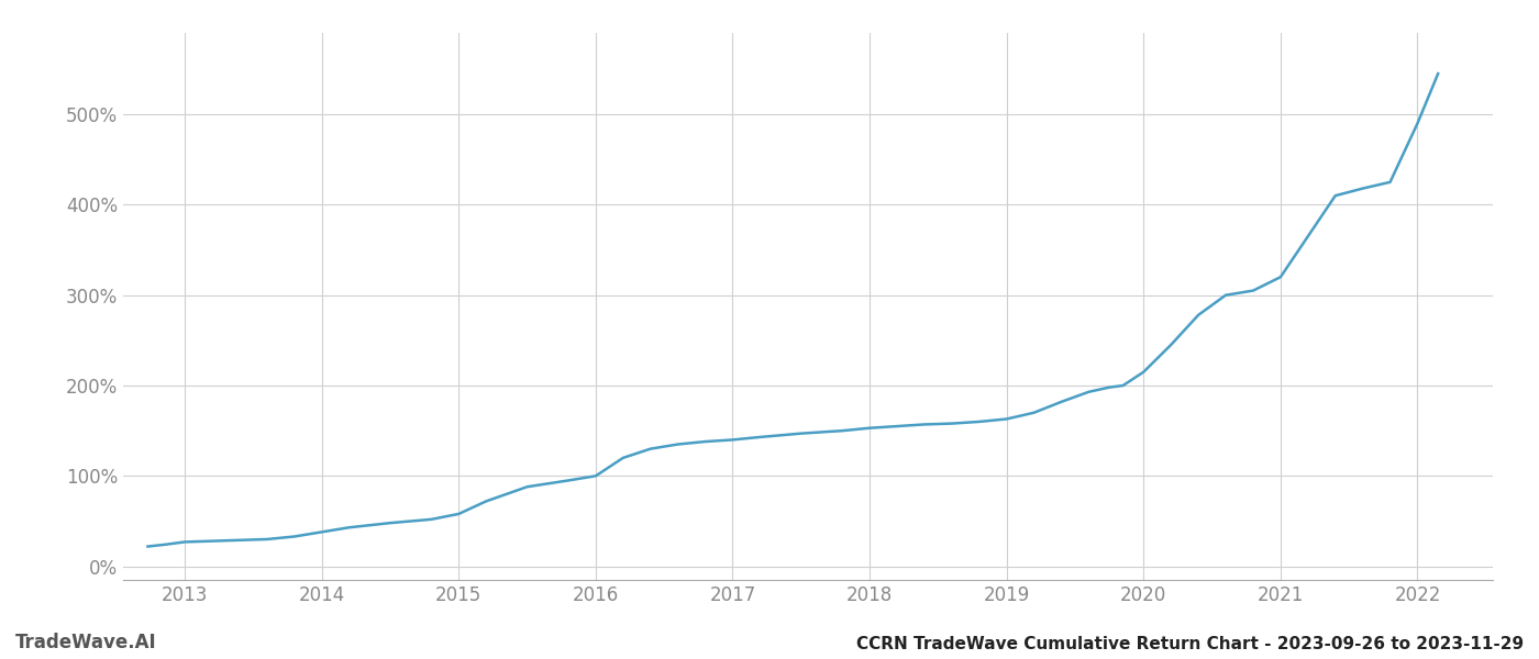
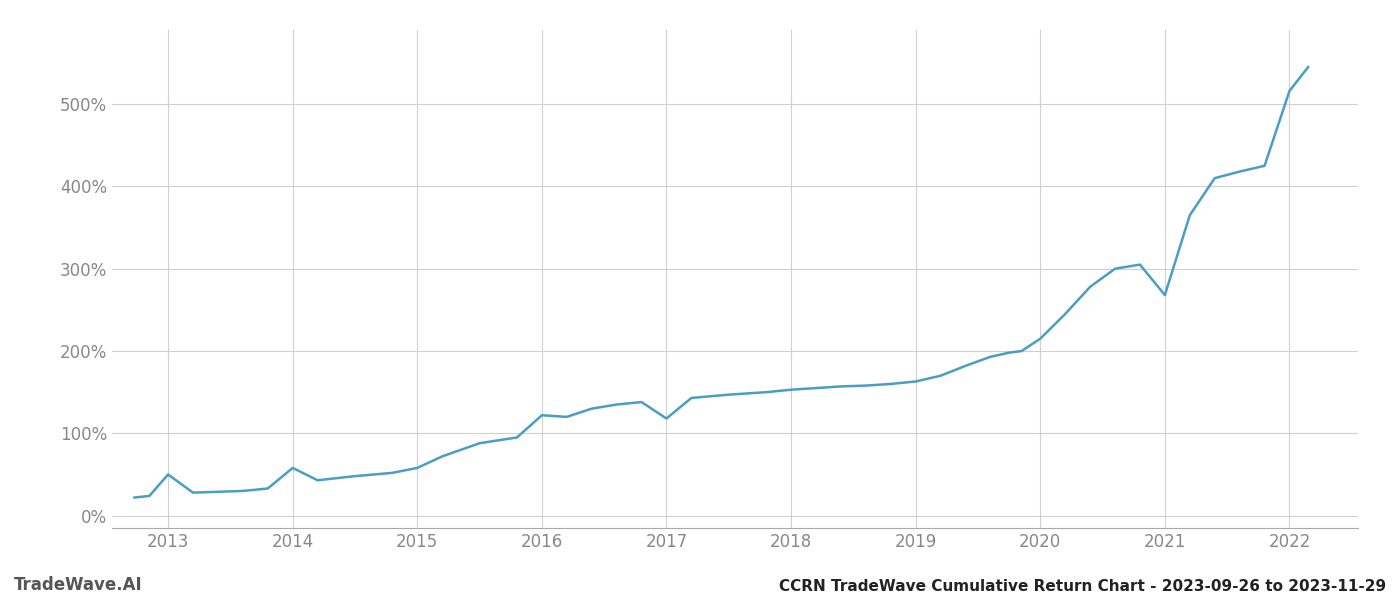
2013: 27% -> 50%
2014: 38% -> 58%
2016: 100% -> 122%
2017: 140% -> 118%
2021: 320% -> 268%
2022: 490% -> 516%
